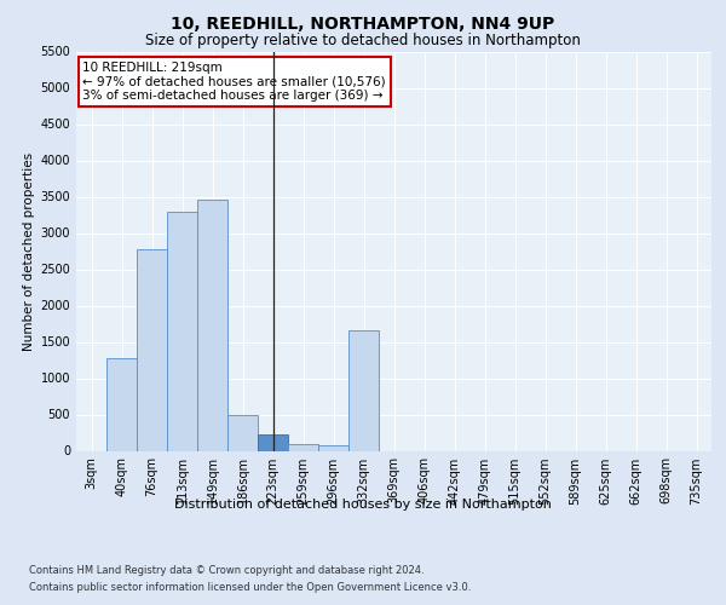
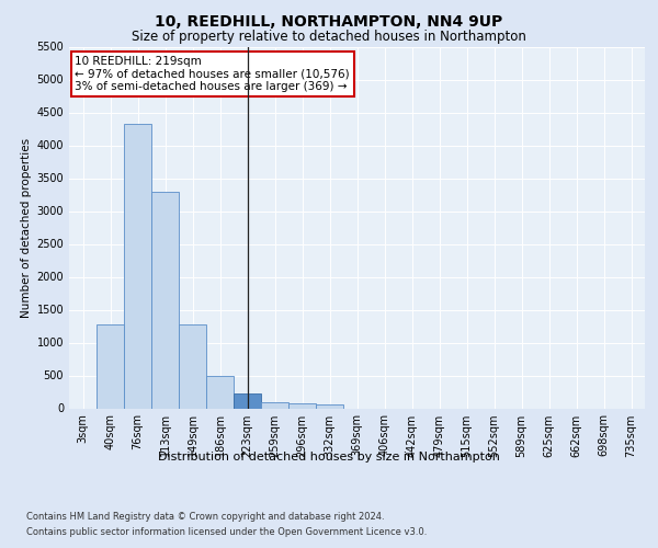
76sqm: 2780 -> 4330
149sqm: 3460 -> 1280
332sqm: 1660 -> 60
